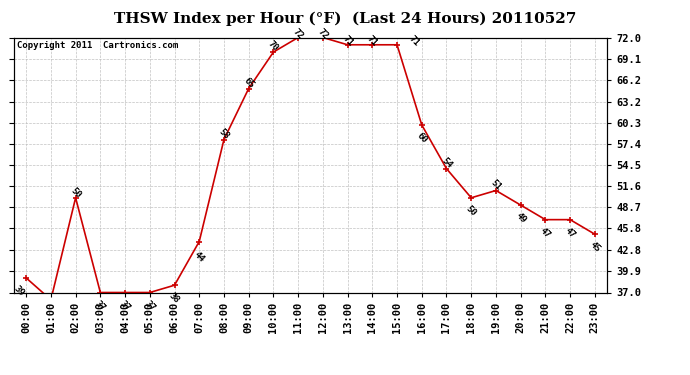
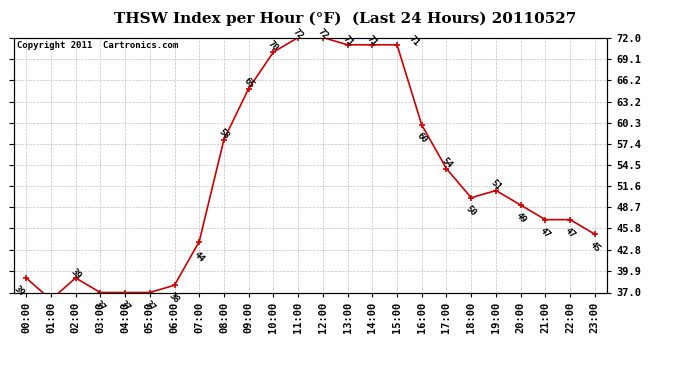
02:00: 50 -> 39
